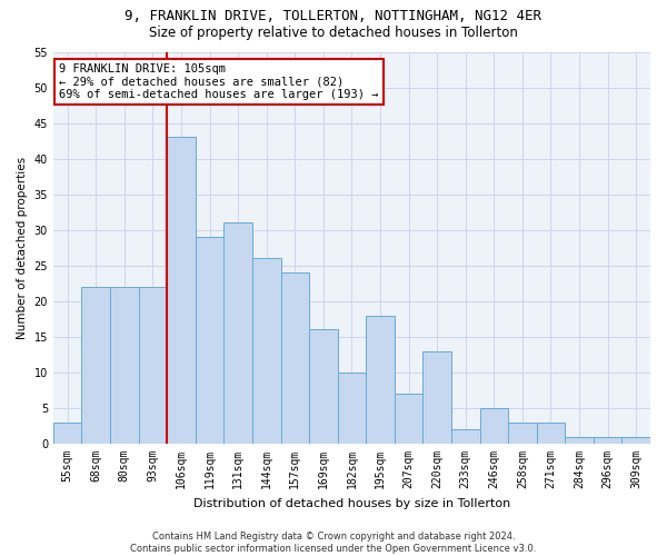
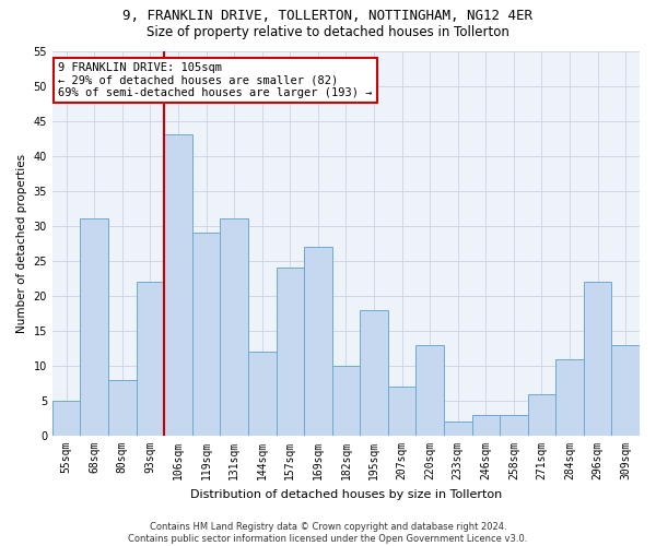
55sqm: 3 -> 5
68sqm: 22 -> 31
80sqm: 22 -> 8
144sqm: 26 -> 12
169sqm: 16 -> 27
246sqm: 5 -> 3
271sqm: 3 -> 6
284sqm: 1 -> 11
296sqm: 1 -> 22
309sqm: 1 -> 13
